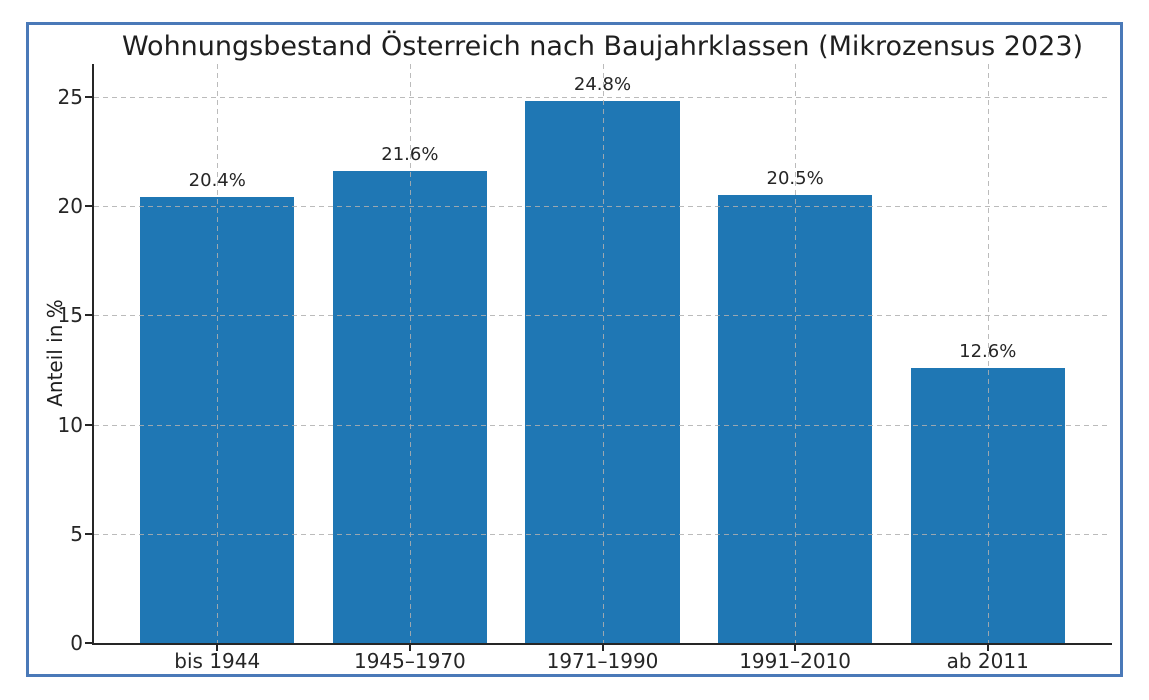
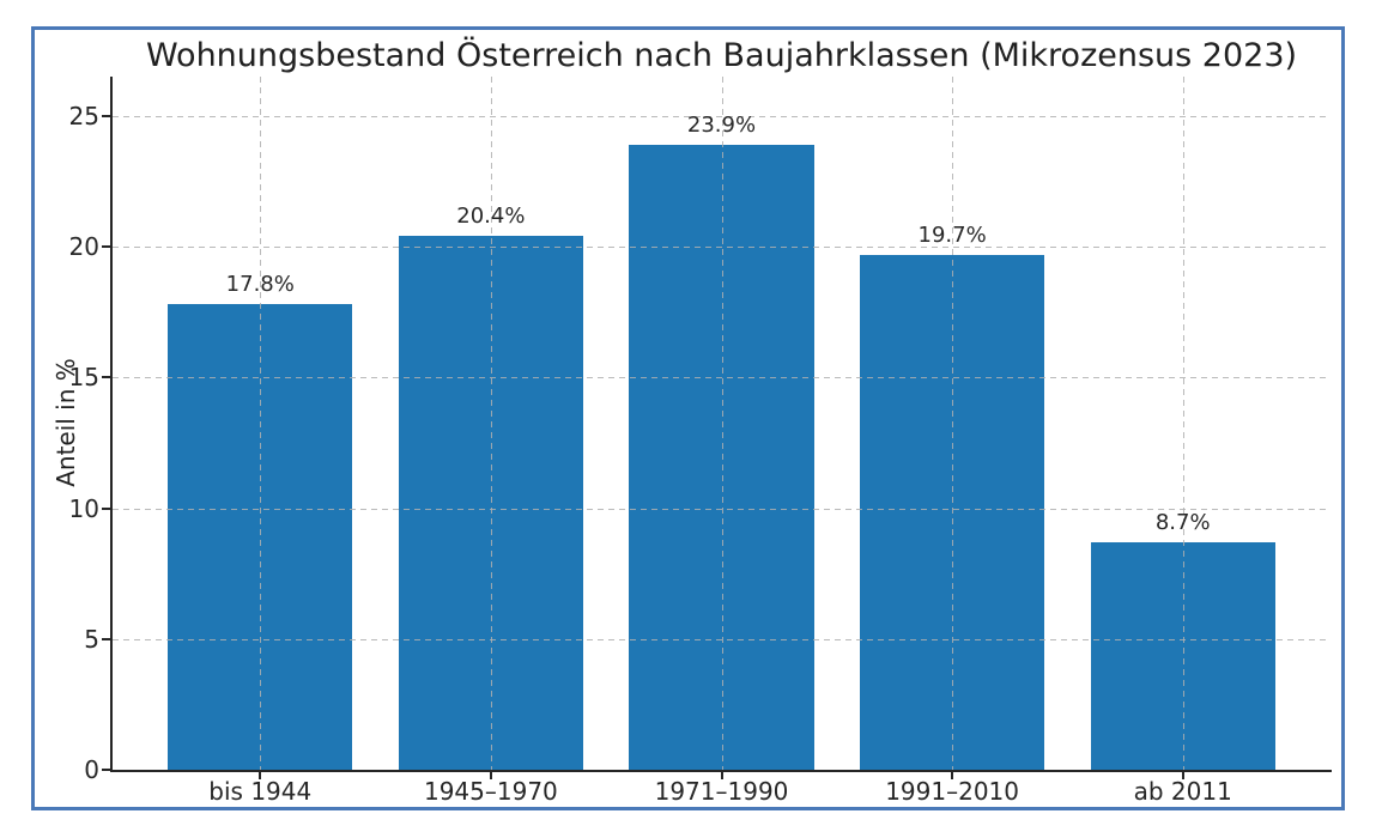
bis 1944: 20.4% -> 17.8%
1945–1970: 21.6% -> 20.4%
1971–1990: 24.8% -> 23.9%
1991–2010: 20.5% -> 19.7%
ab 2011: 12.6% -> 8.7%
